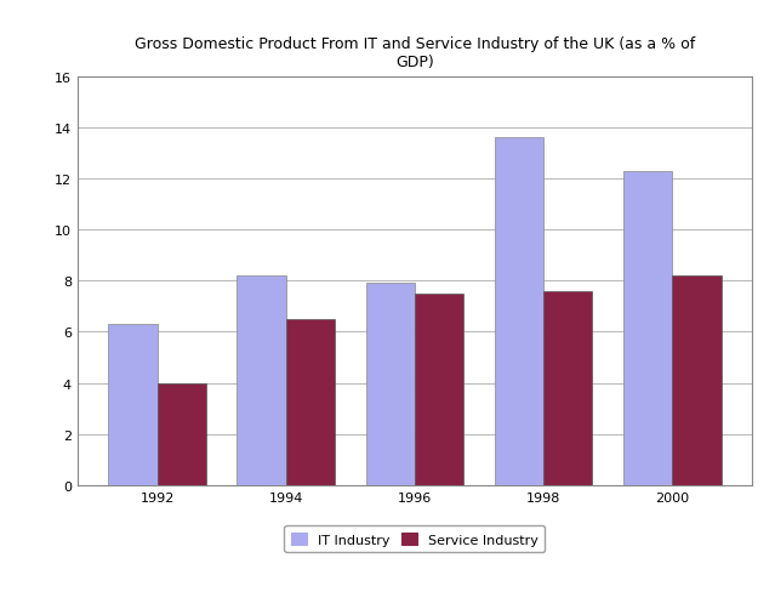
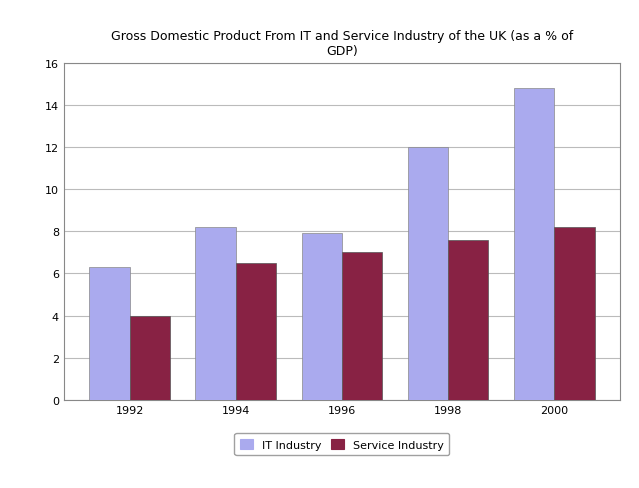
Service Industry/1996: 7.5 -> 7.0
IT Industry/1998: 13.6 -> 12.0
IT Industry/2000: 12.3 -> 14.8
